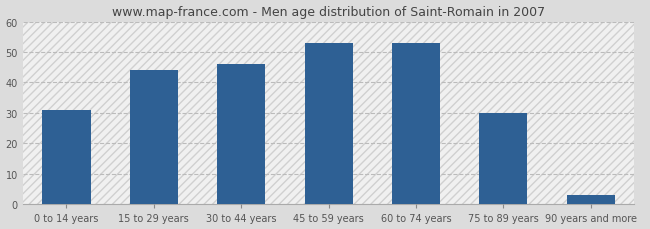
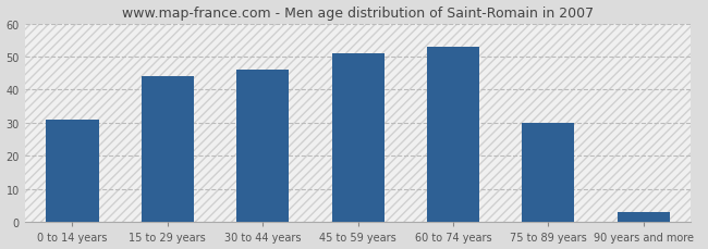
45 to 59 years: 53 -> 51
